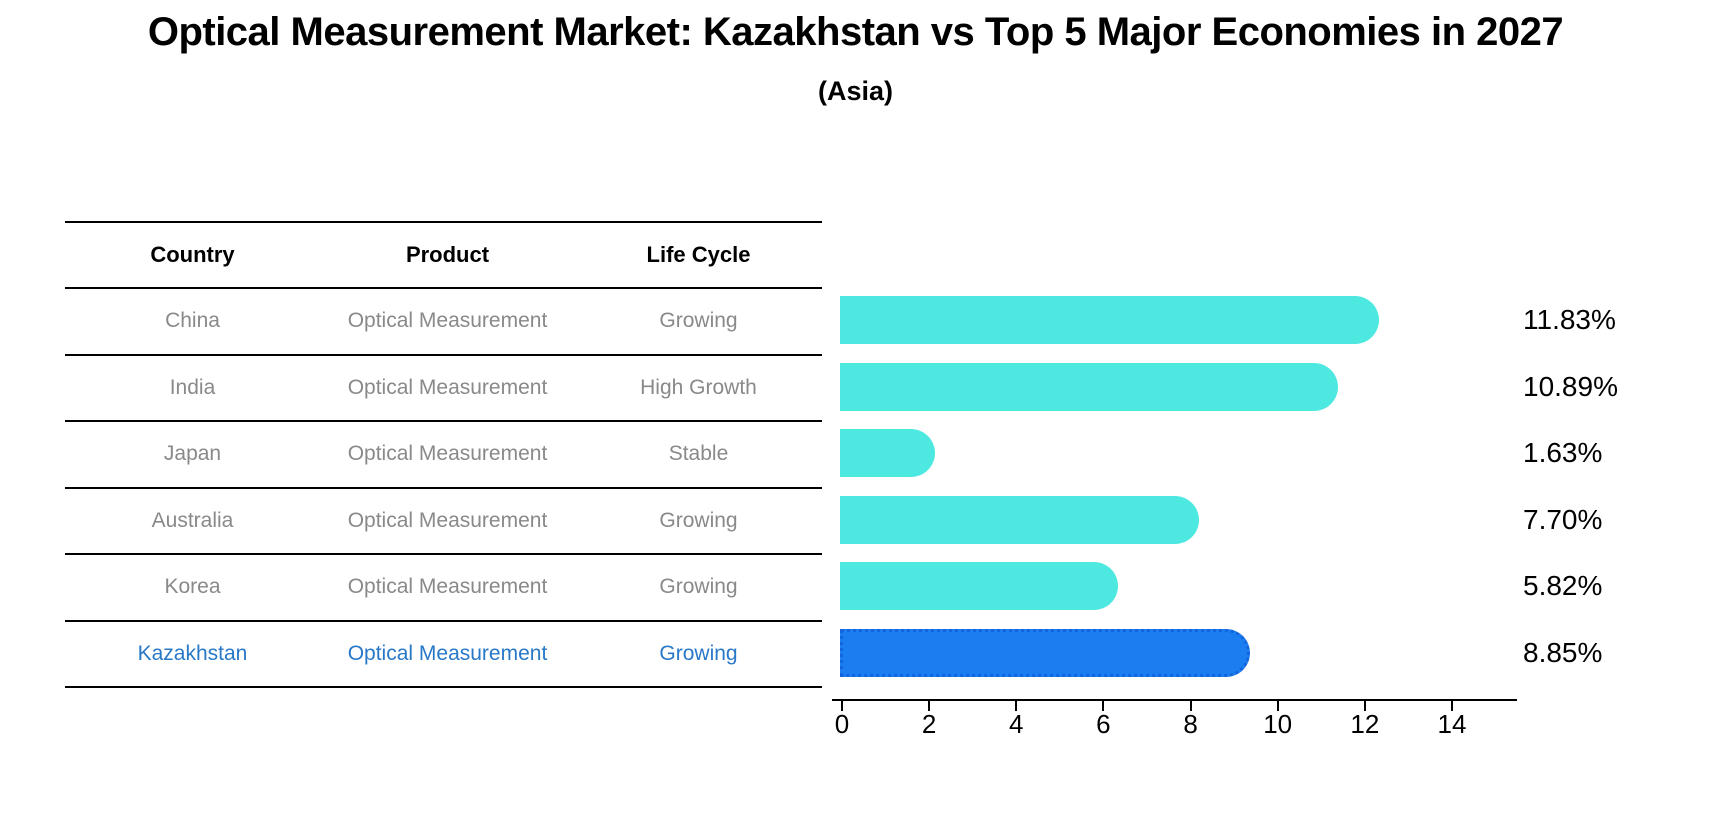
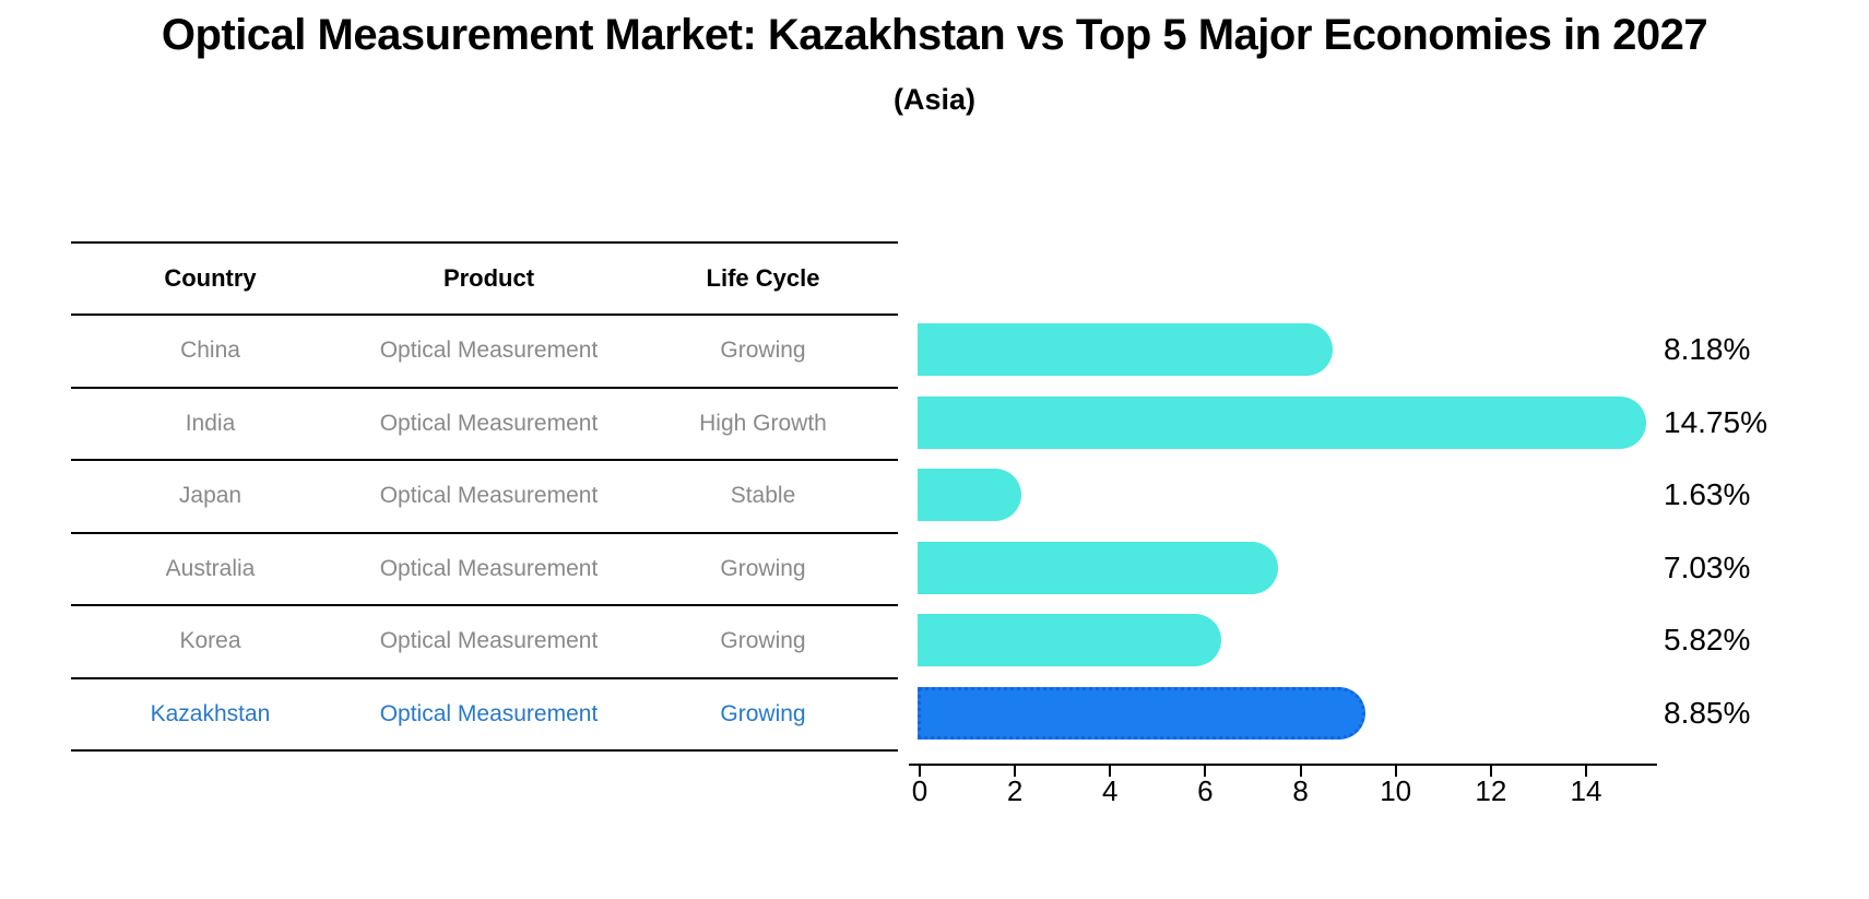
China: 11.83% -> 8.18%
India: 10.89% -> 14.75%
Australia: 7.70% -> 7.03%
